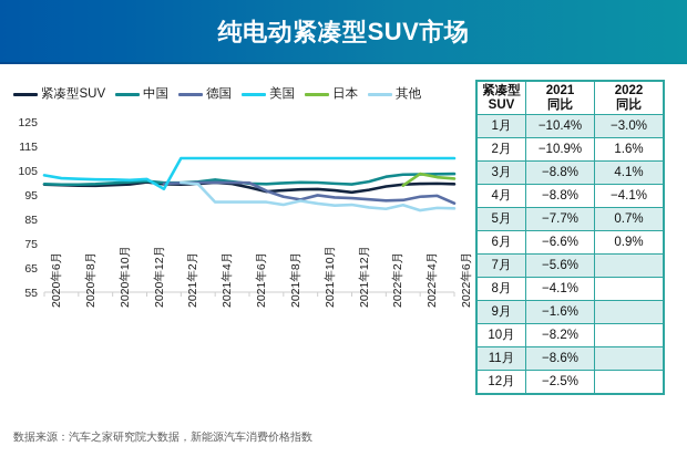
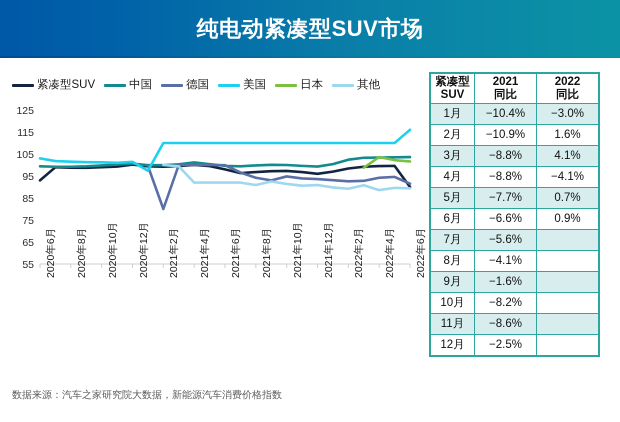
紧凑型SUV/2020年6月: 99 -> 93
德国/2021年2月: 100 -> 80
紧凑型SUV/2022年6月: 99 -> 90
美国/2022年6月: 110 -> 116
